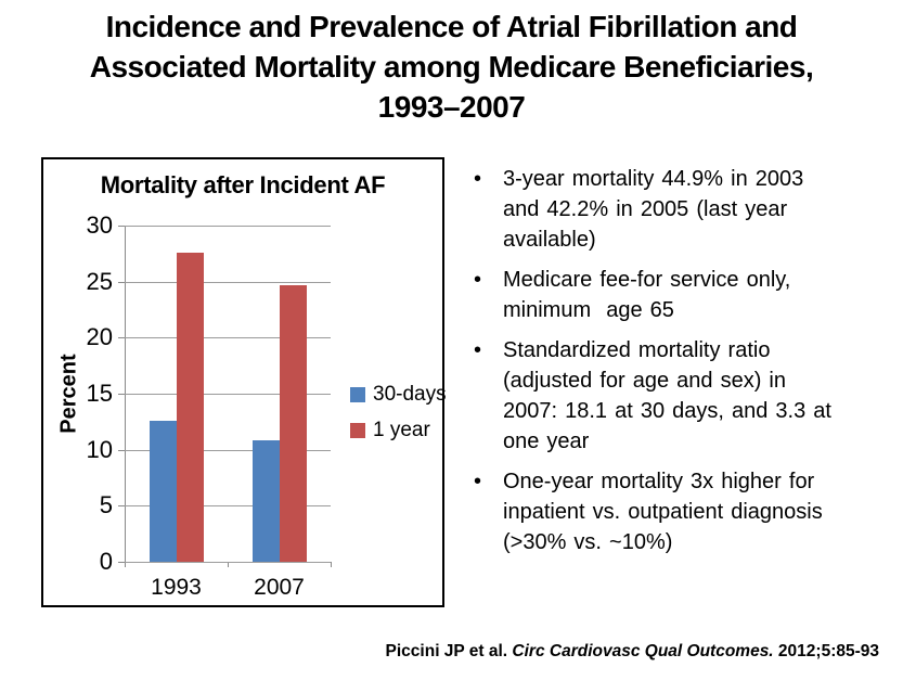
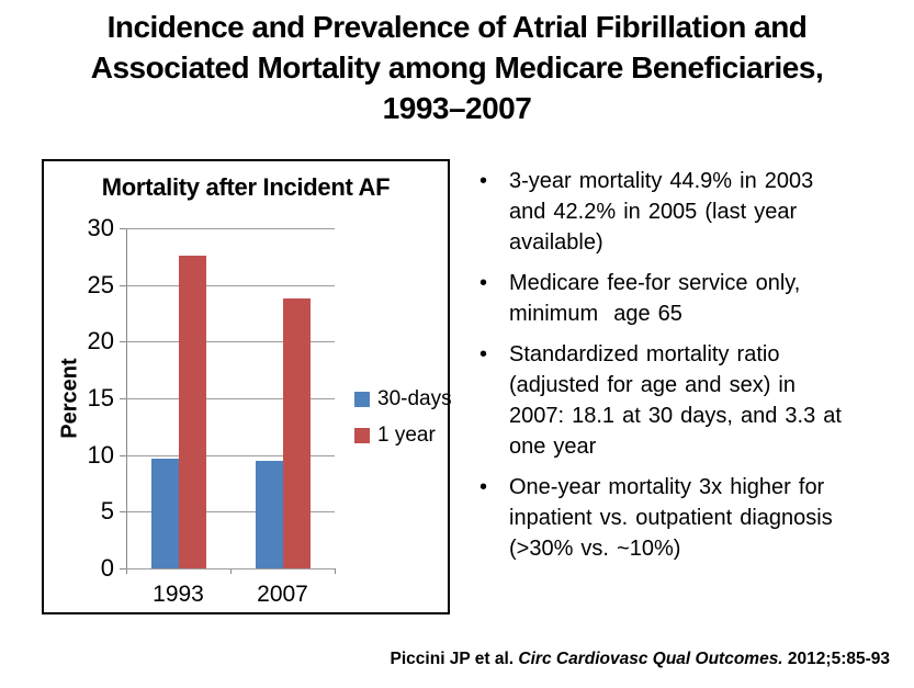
30-days/1993: 12.6 -> 9.7
30-days/2007: 10.8 -> 9.5
1 year/2007: 24.7 -> 23.8
